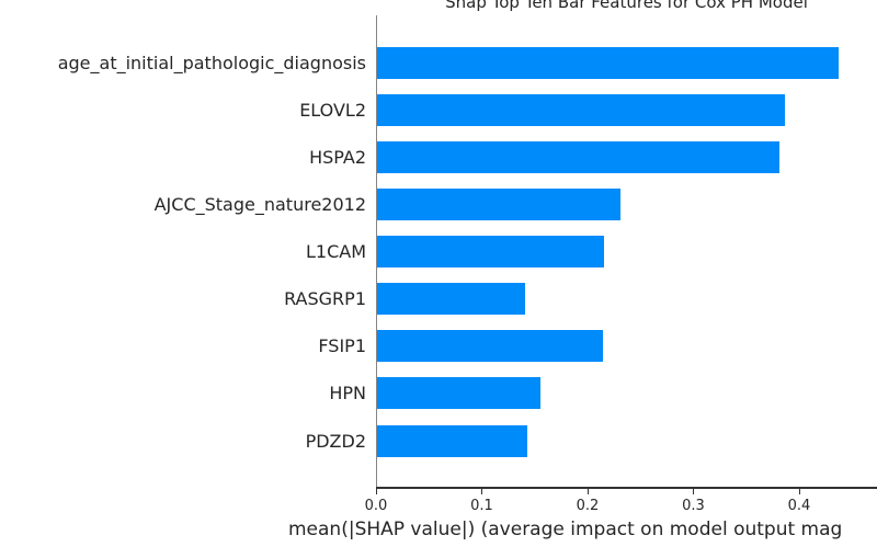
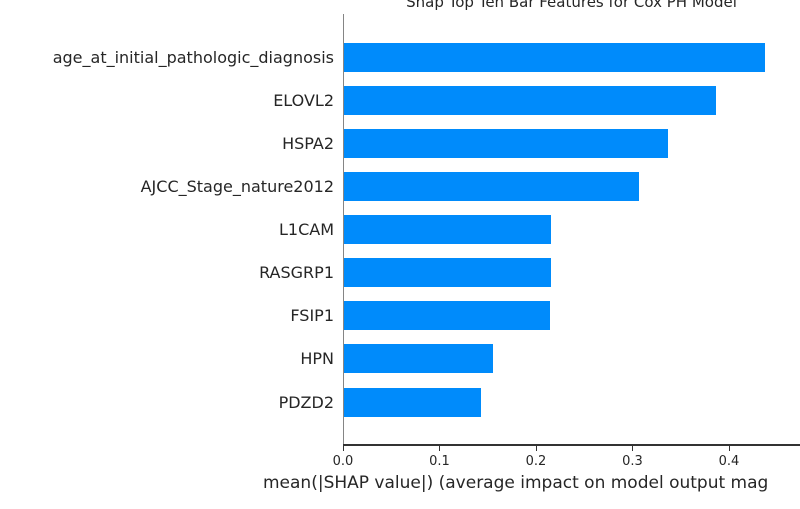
HSPA2: 0.38 -> 0.34
AJCC_Stage_nature2012: 0.23 -> 0.31
RASGRP1: 0.14 -> 0.21
